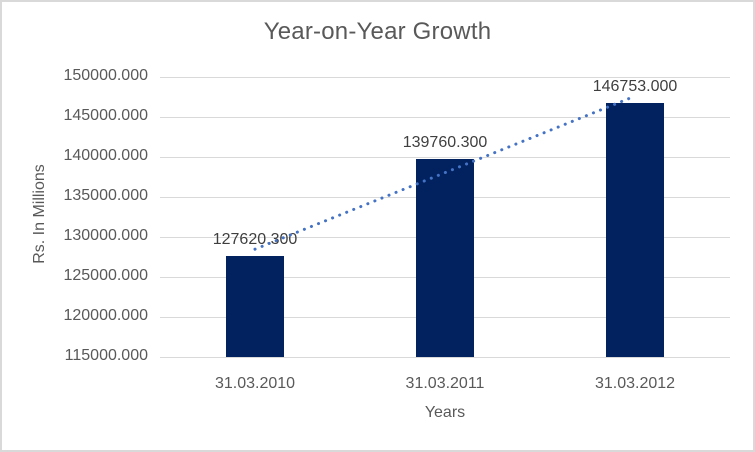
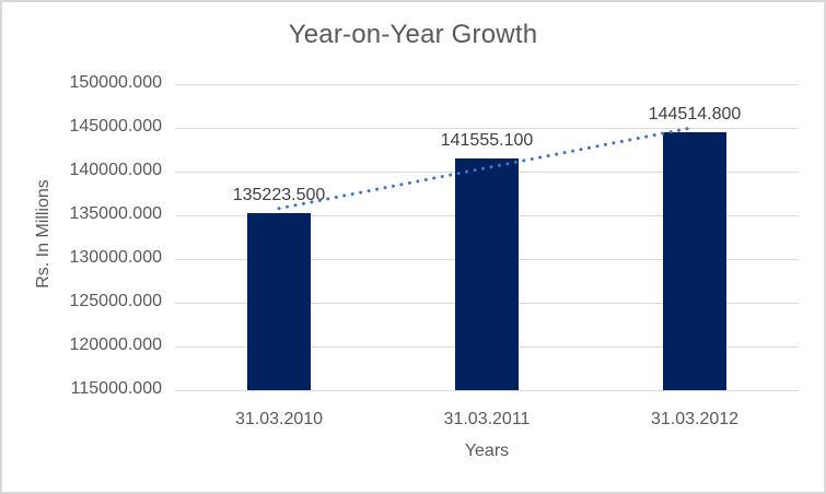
31.03.2010: 127620.300 -> 135223.500
31.03.2011: 139760.300 -> 141555.100
31.03.2012: 146753.000 -> 144514.800
